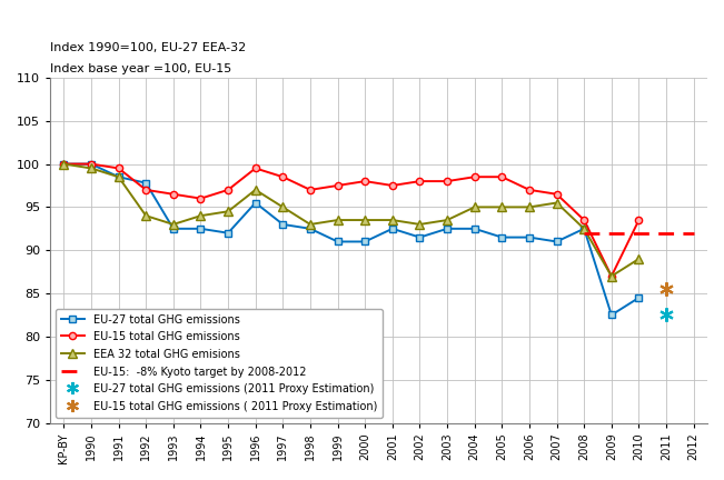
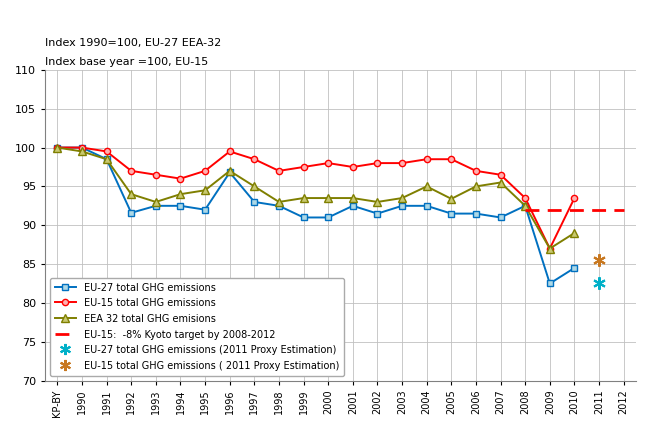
EU-27 total GHG emissions/1992: 97.8 -> 91.6
EU-27 total GHG emissions/1996: 95.5 -> 96.8
EEA 32 total GHG emisions/2005: 95.0 -> 93.4
